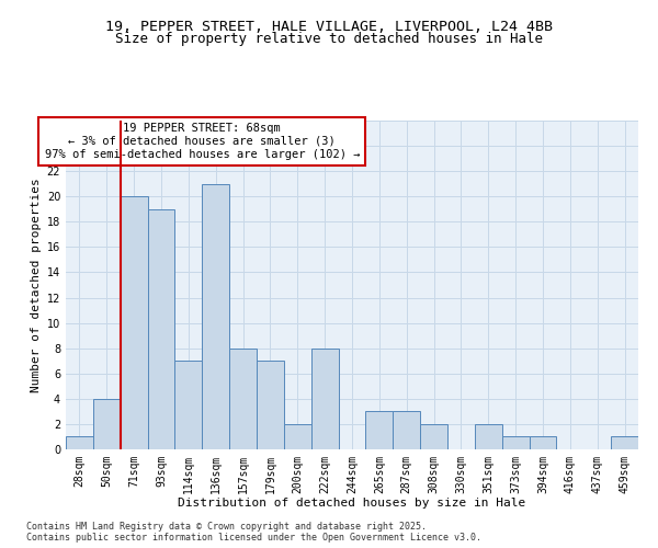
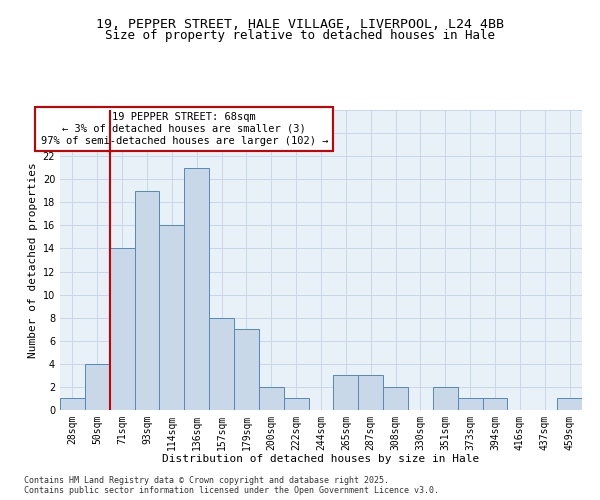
71sqm: 20 -> 14
114sqm: 7 -> 16
222sqm: 8 -> 1
